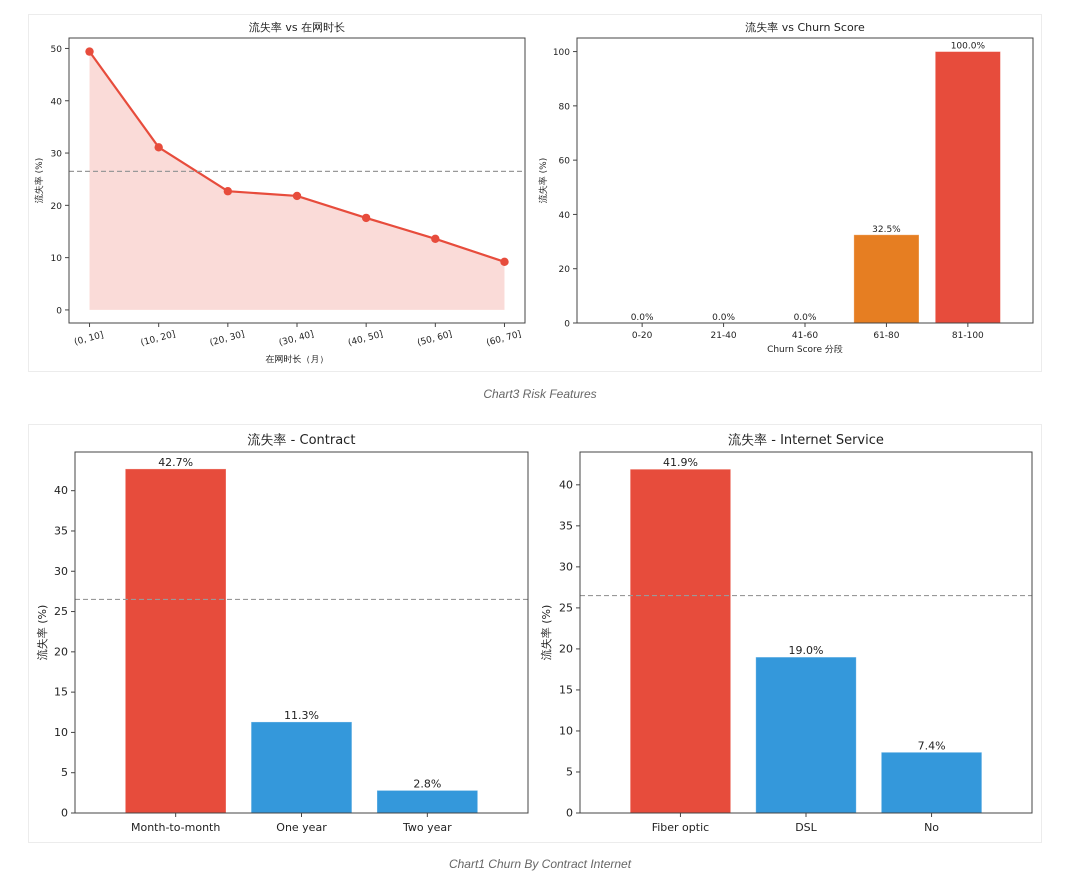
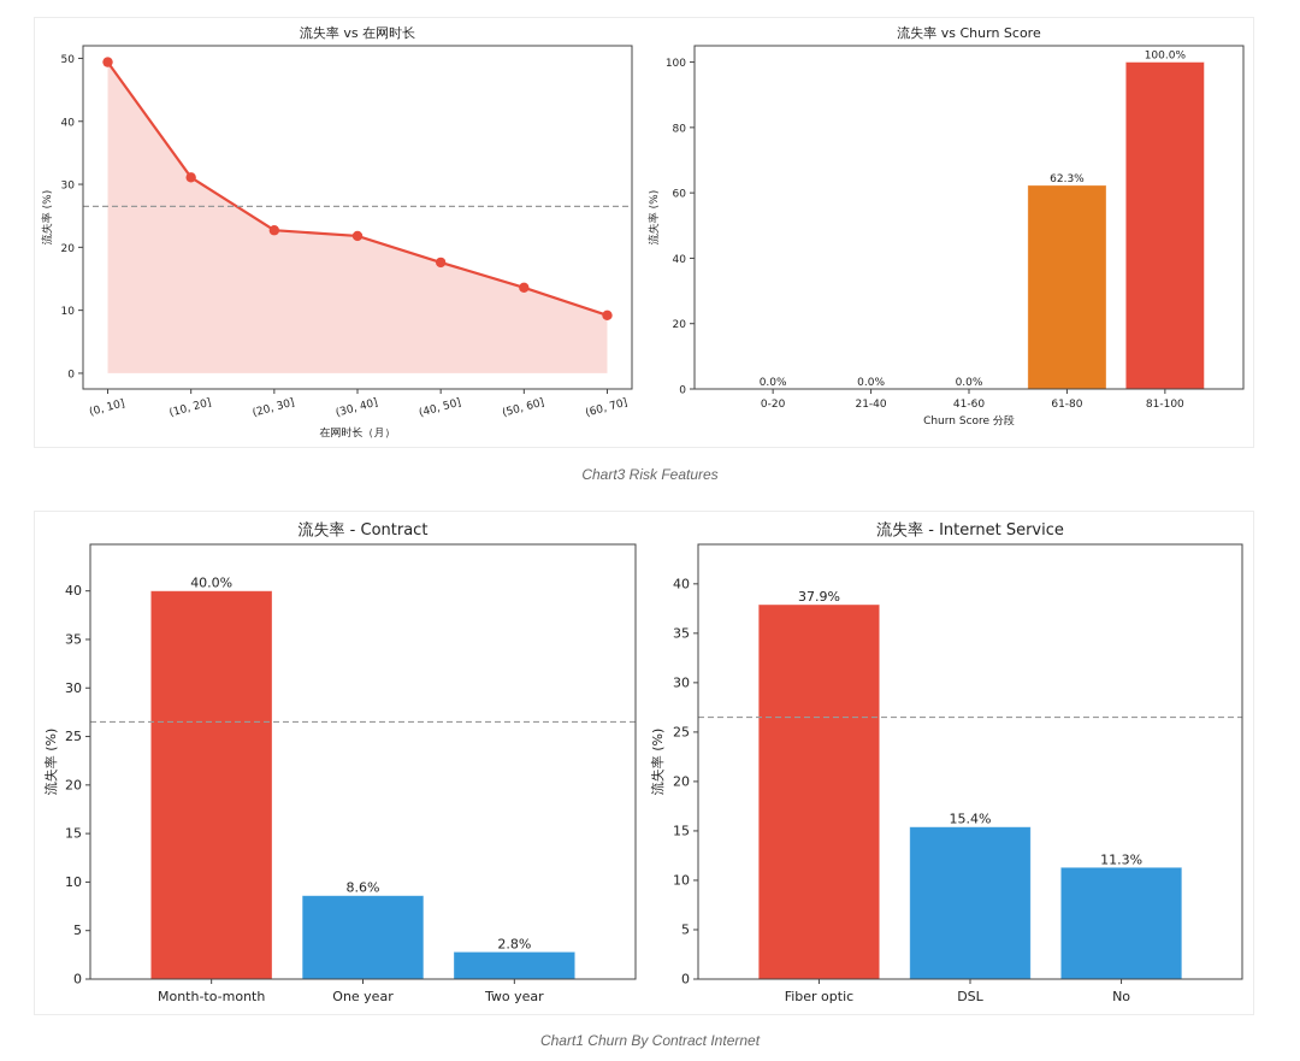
流失率 vs Churn Score/61-80: 32.5% -> 62.3%
流失率 - Contract/Month-to-month: 42.7% -> 40.0%
流失率 - Contract/One year: 11.3% -> 8.6%
流失率 - Internet Service/Fiber optic: 41.9% -> 37.9%
流失率 - Internet Service/DSL: 19.0% -> 15.4%
流失率 - Internet Service/No: 7.4% -> 11.3%
